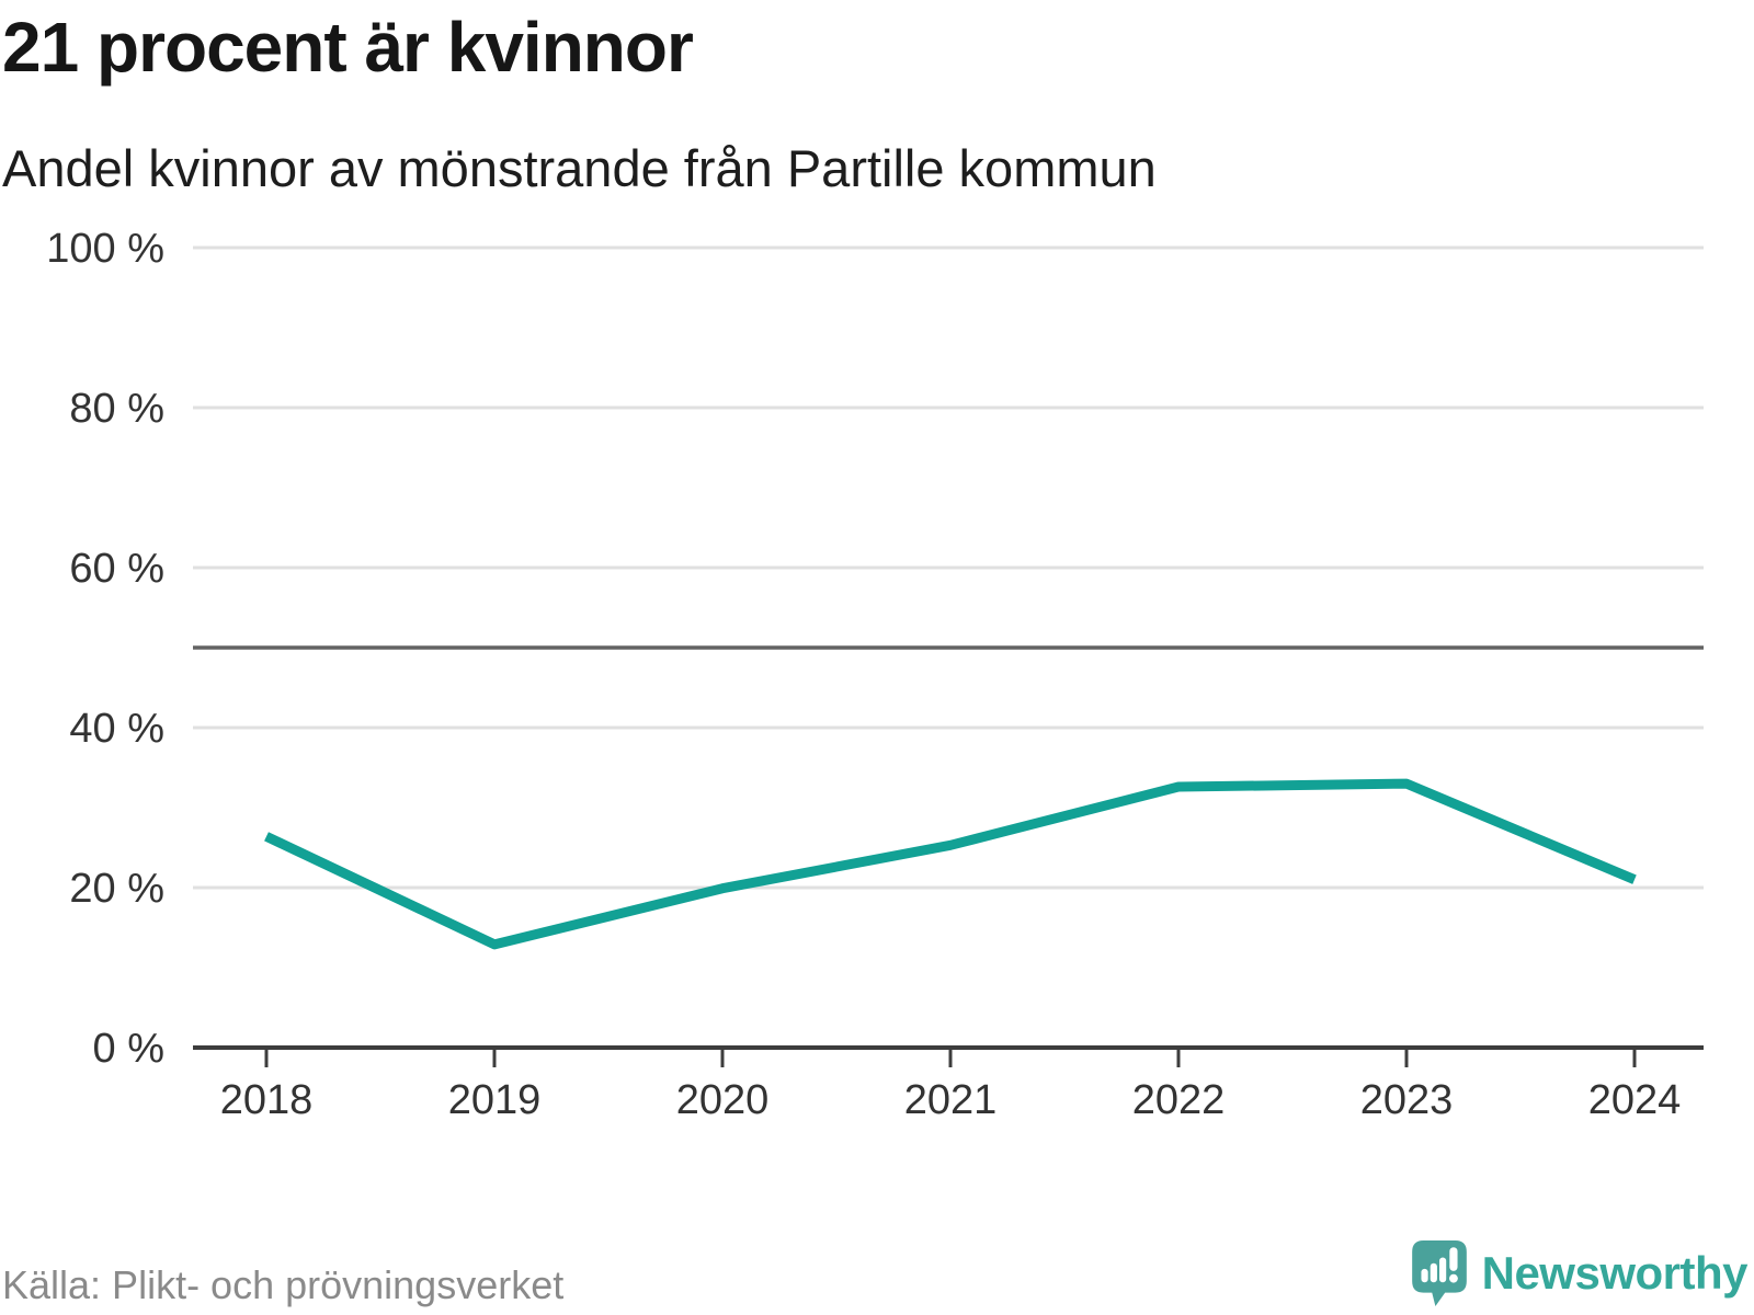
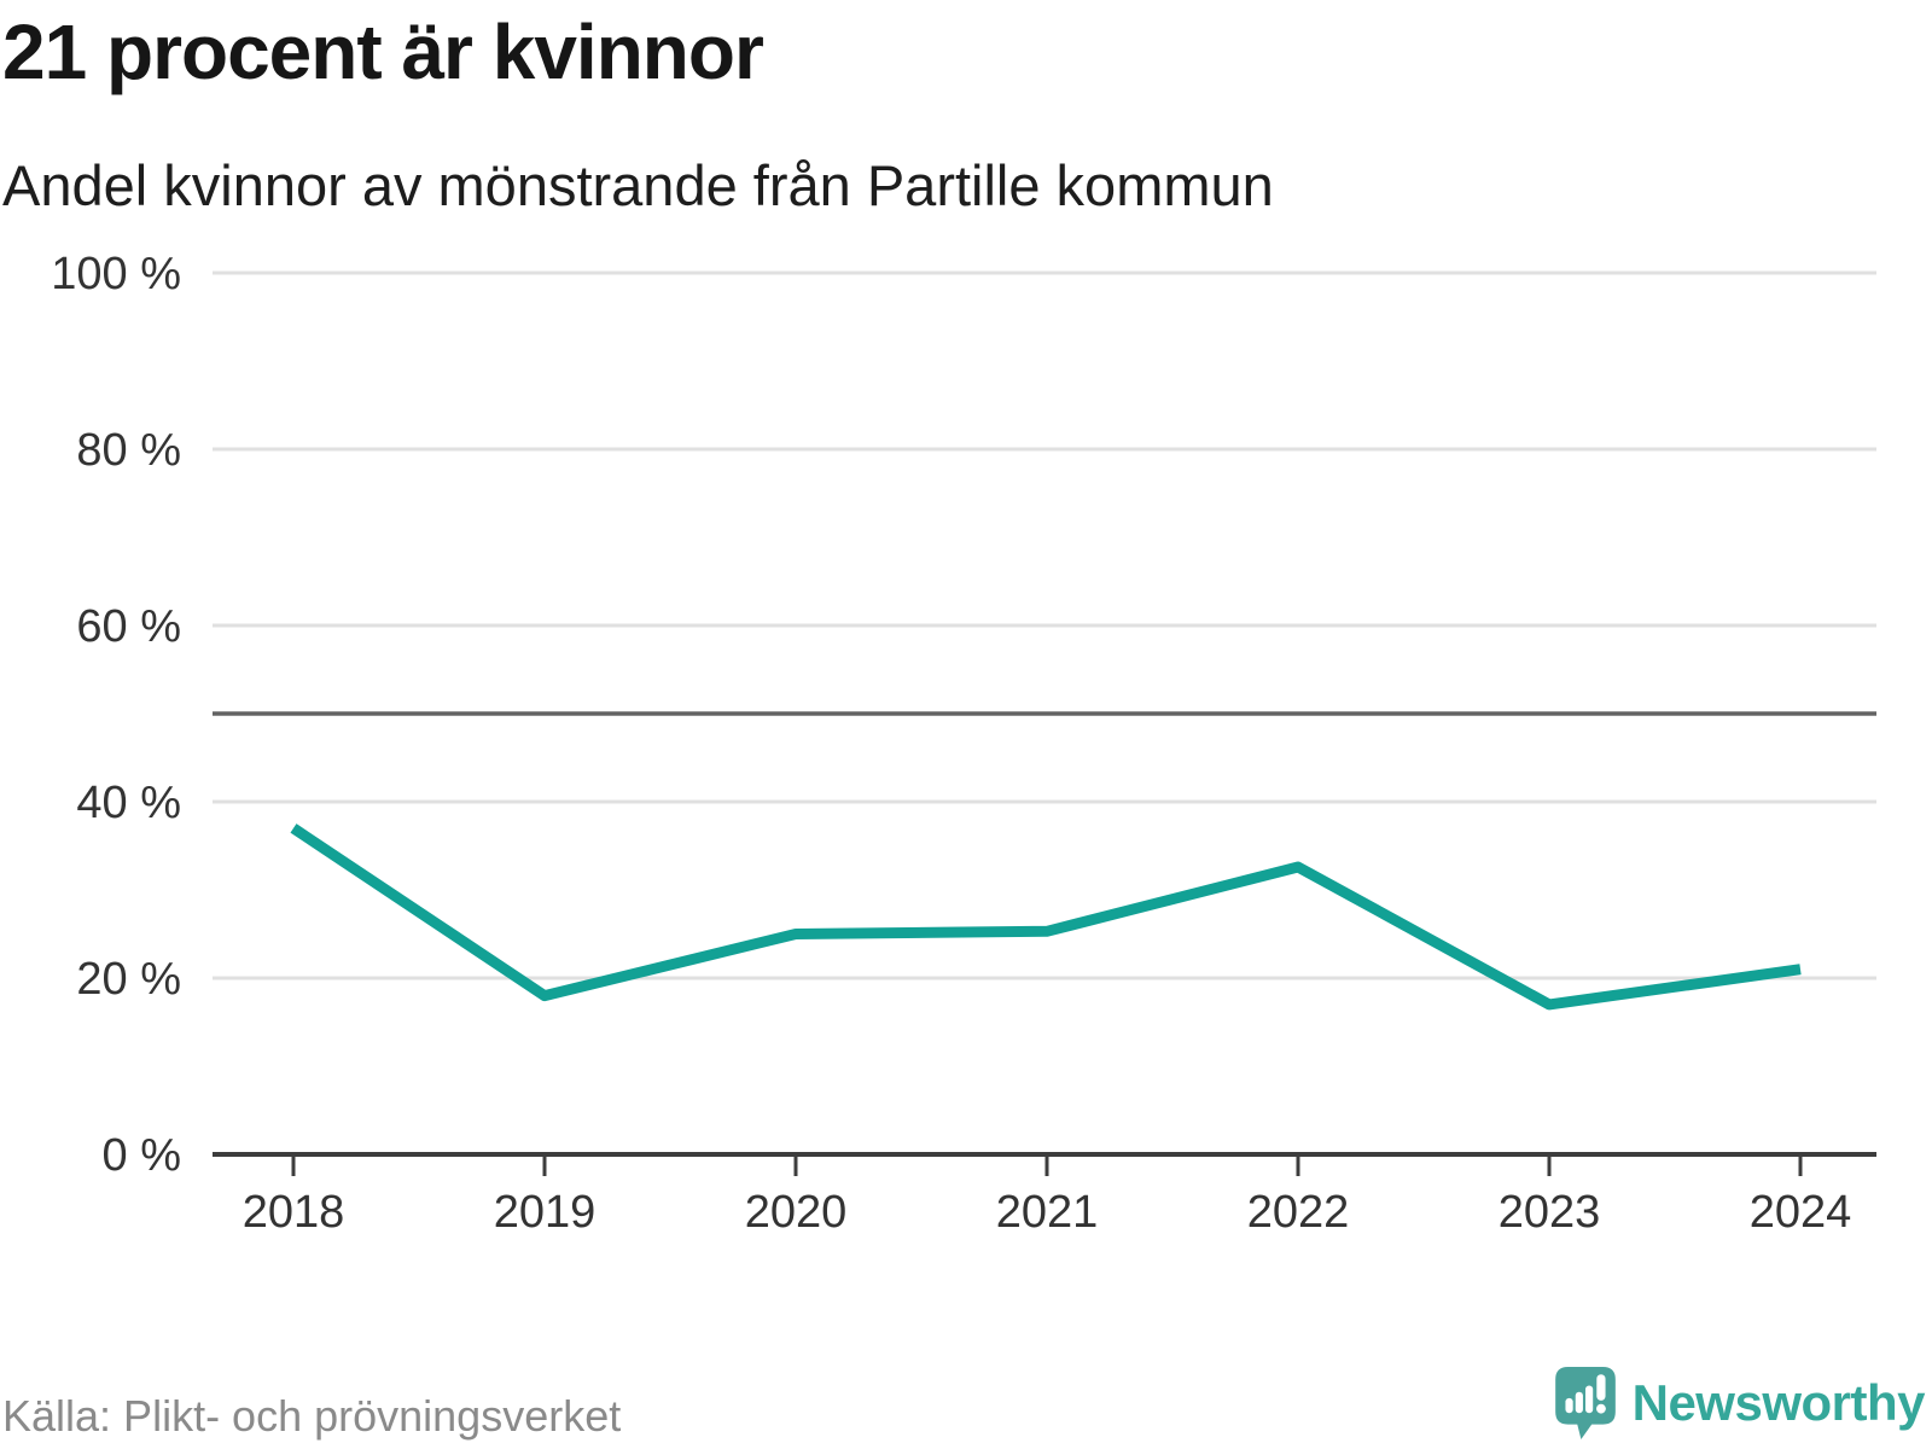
2018: 26% -> 37%
2019: 13% -> 18%
2020: 20% -> 25%
2023: 33% -> 17%
